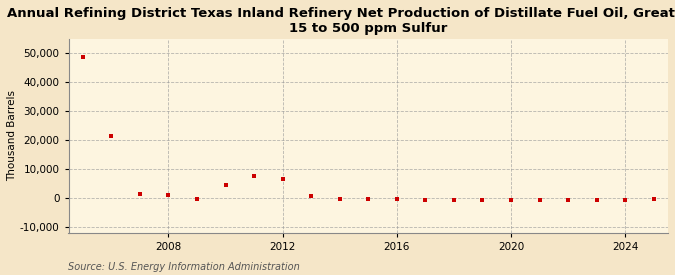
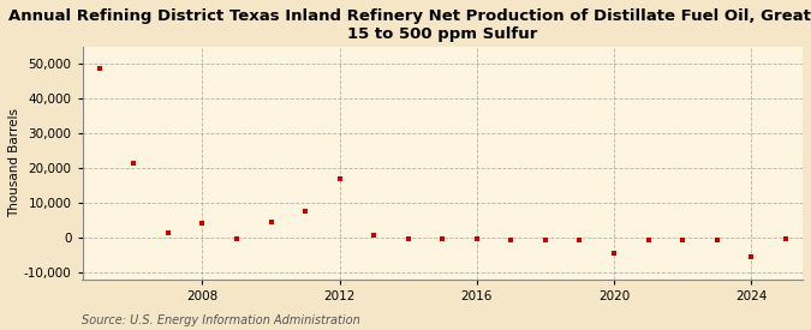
2008: 900 -> 4,000
2012: 6,500 -> 17,000
2020: -700 -> -4,500
2024: -700 -> -5,500
